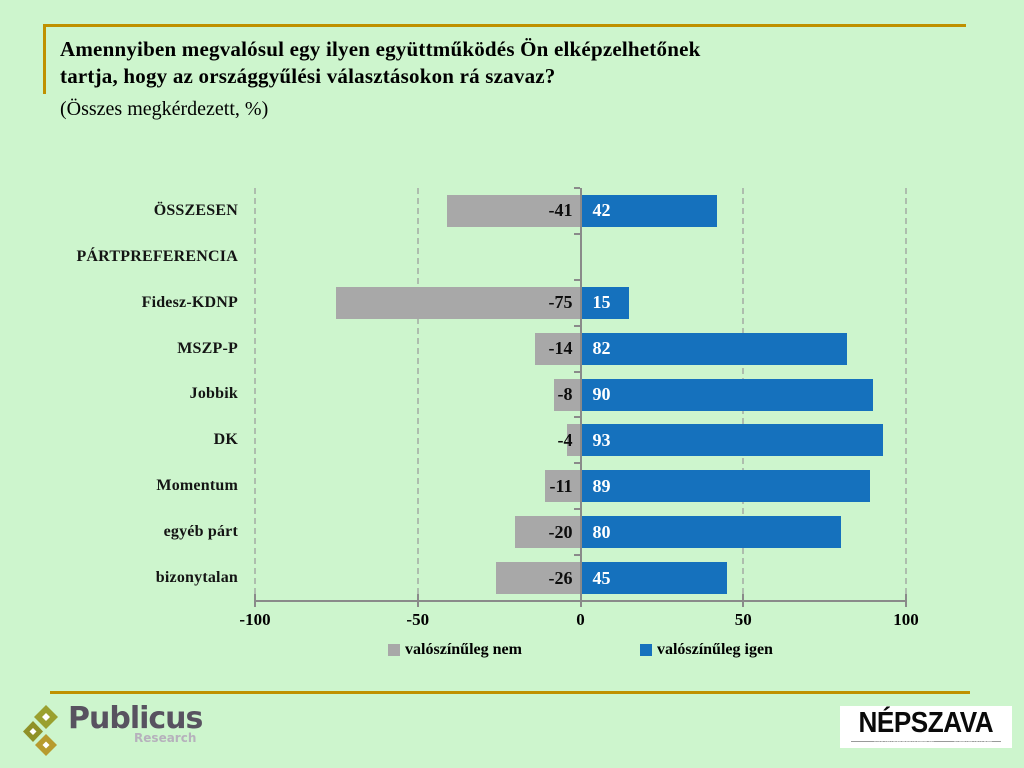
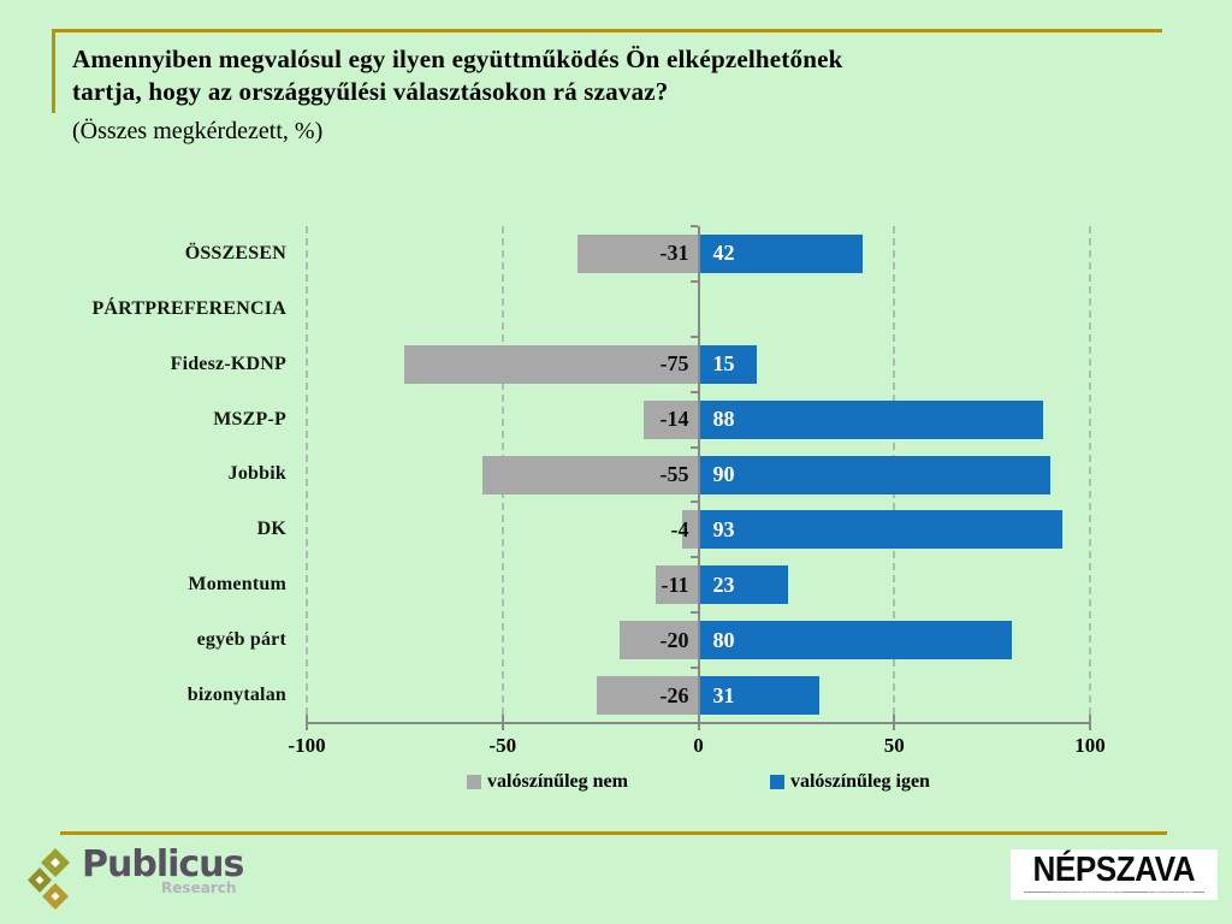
valószínűleg nem/ÖSSZESEN: -41 -> -31
valószínűleg igen/MSZP-P: 82 -> 88
valószínűleg nem/Jobbik: -8 -> -55
valószínűleg igen/Momentum: 89 -> 23
valószínűleg igen/bizonytalan: 45 -> 31
